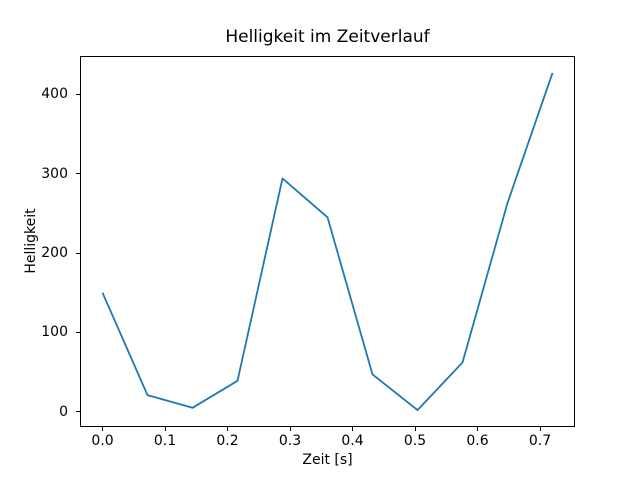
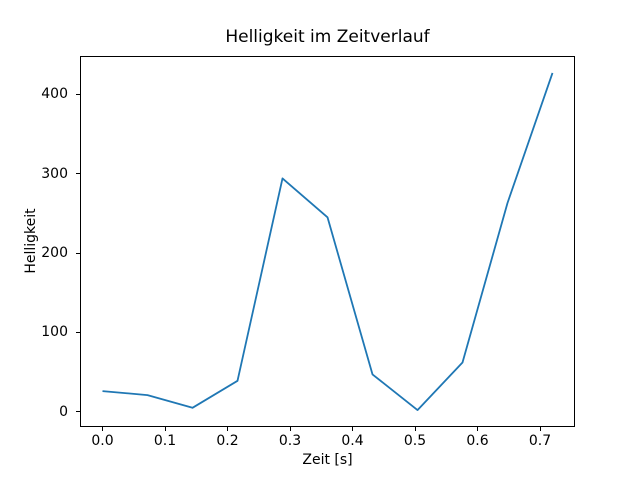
0.0: 150 -> 30
